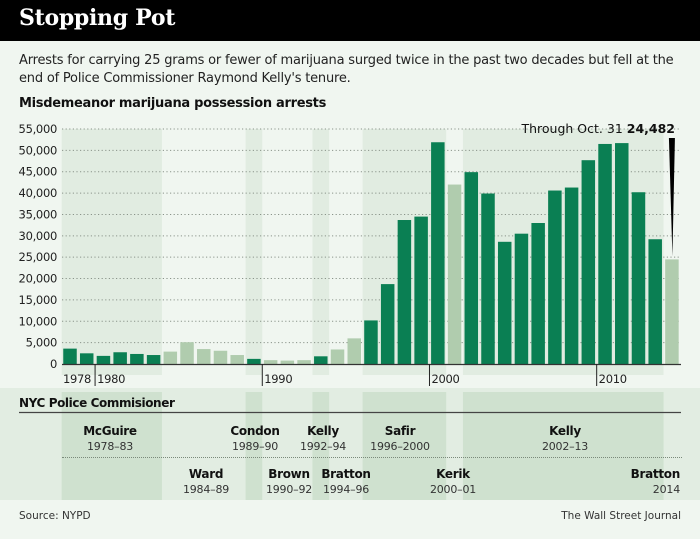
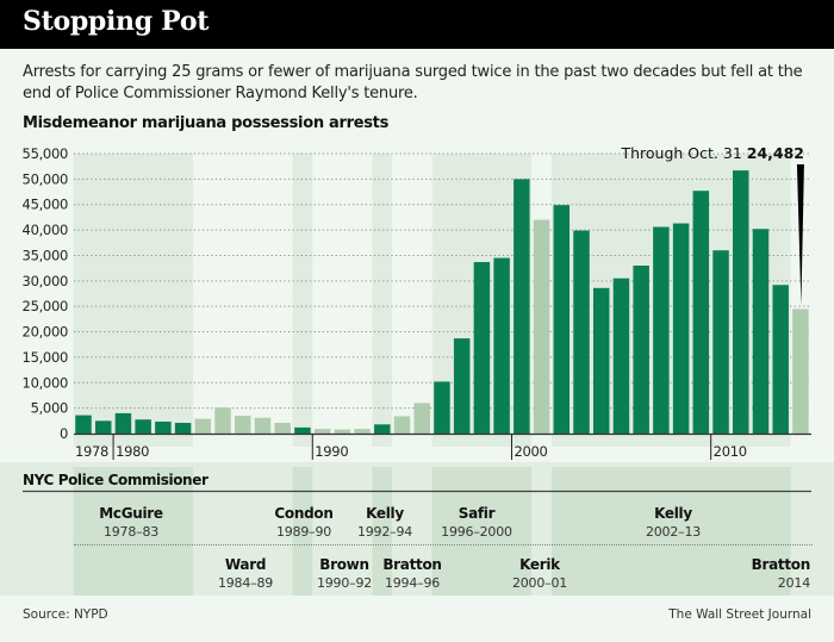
1980: 2000 -> 4000
2000: 52000 -> 50000
2010: 52000 -> 36000
